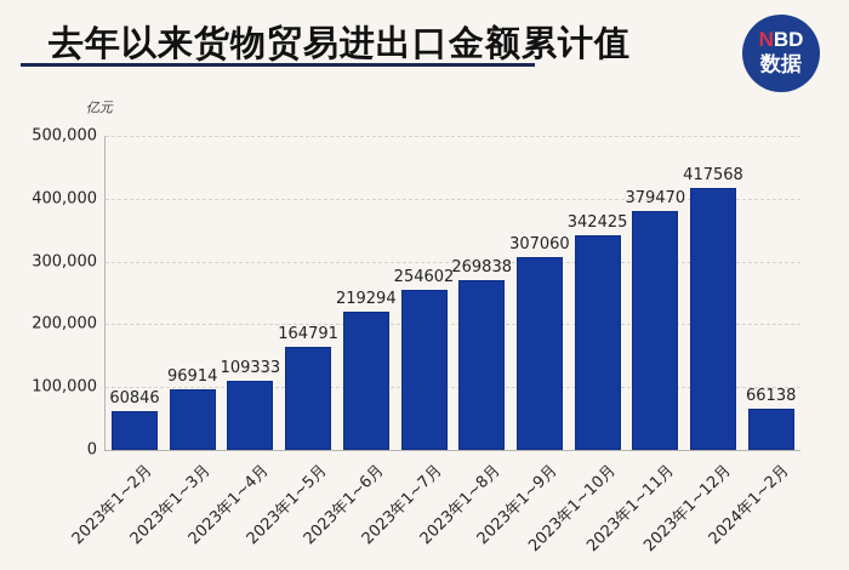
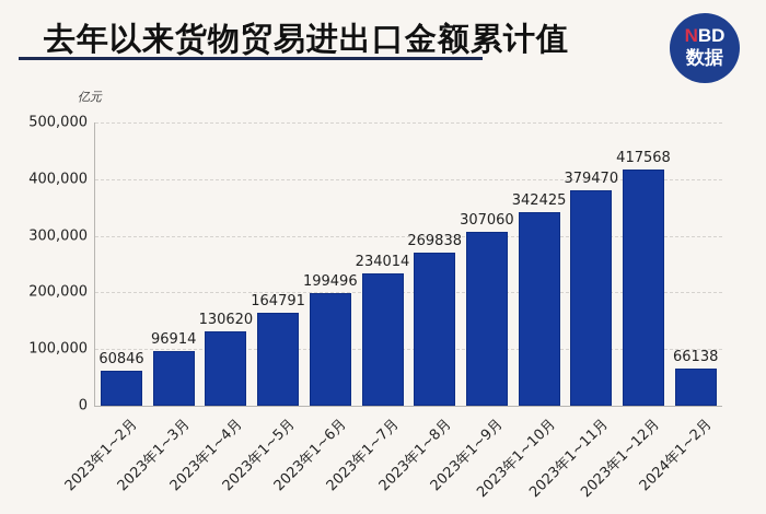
2023年1~4月: 109333 -> 130620
2023年1~6月: 219294 -> 199496
2023年1~7月: 254602 -> 234014
